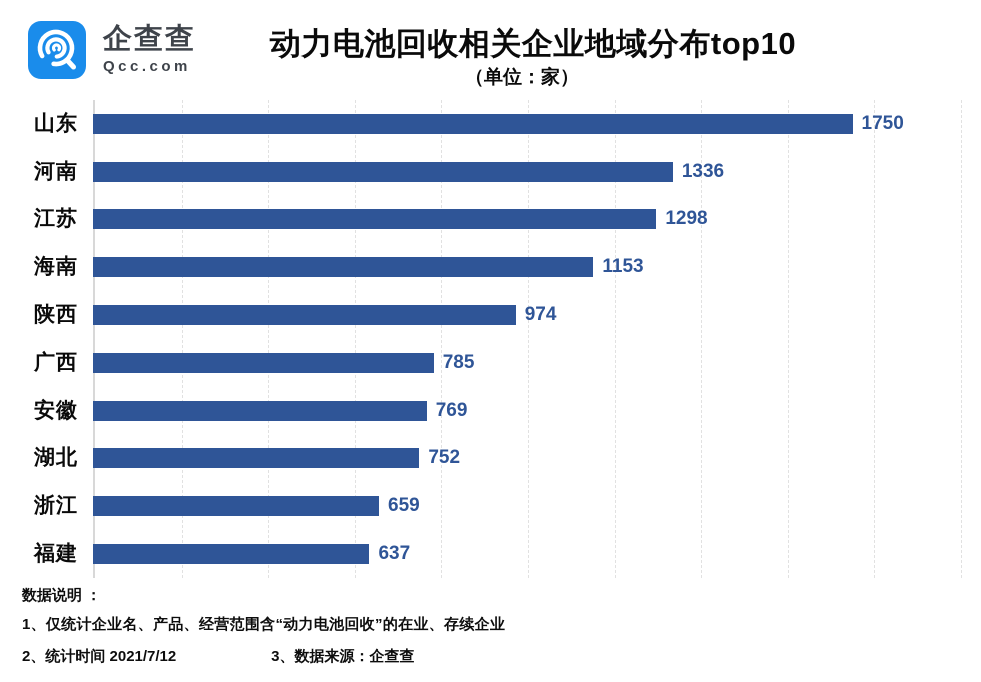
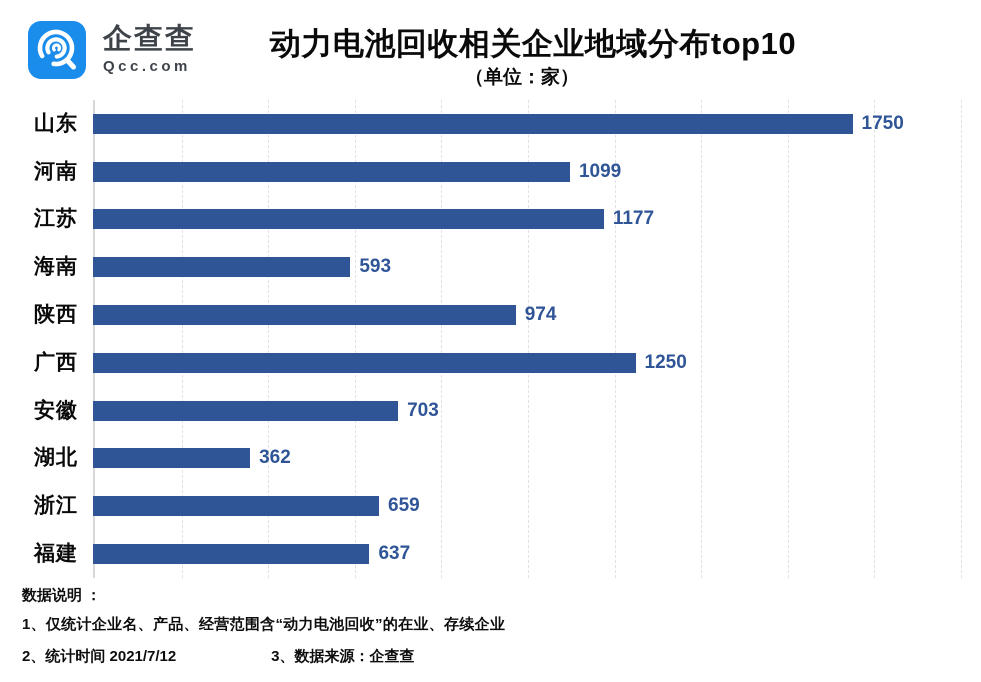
河南: 1336 -> 1099
江苏: 1298 -> 1177
海南: 1153 -> 593
广西: 785 -> 1250
安徽: 769 -> 703
湖北: 752 -> 362
